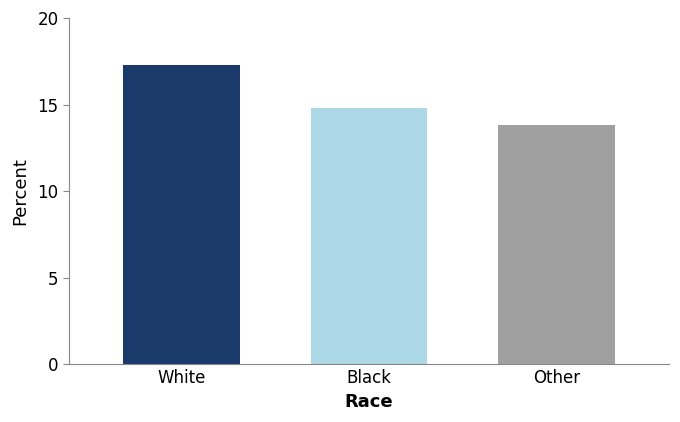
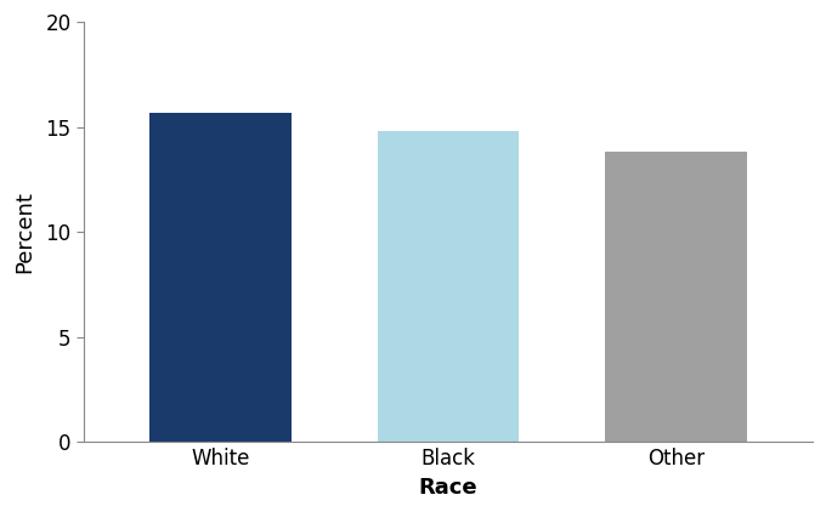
White: 17.3 -> 15.7
